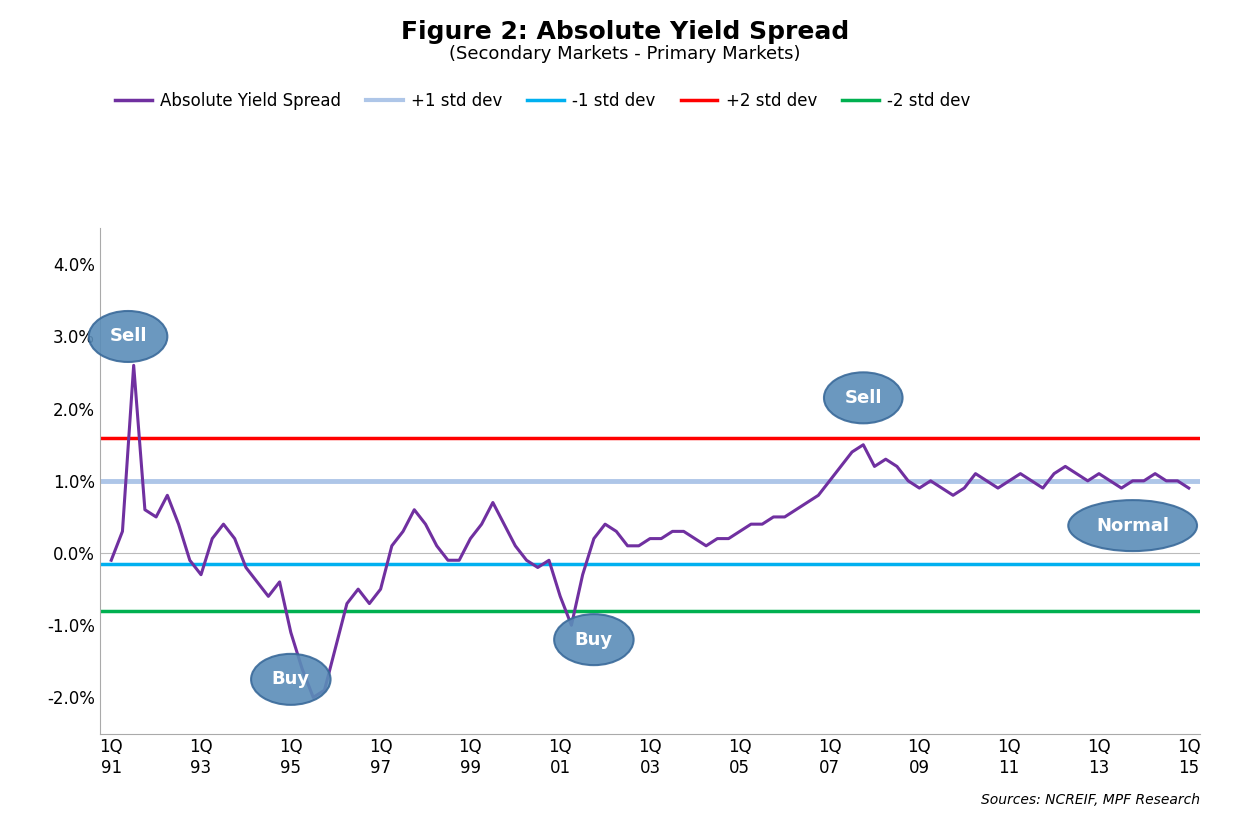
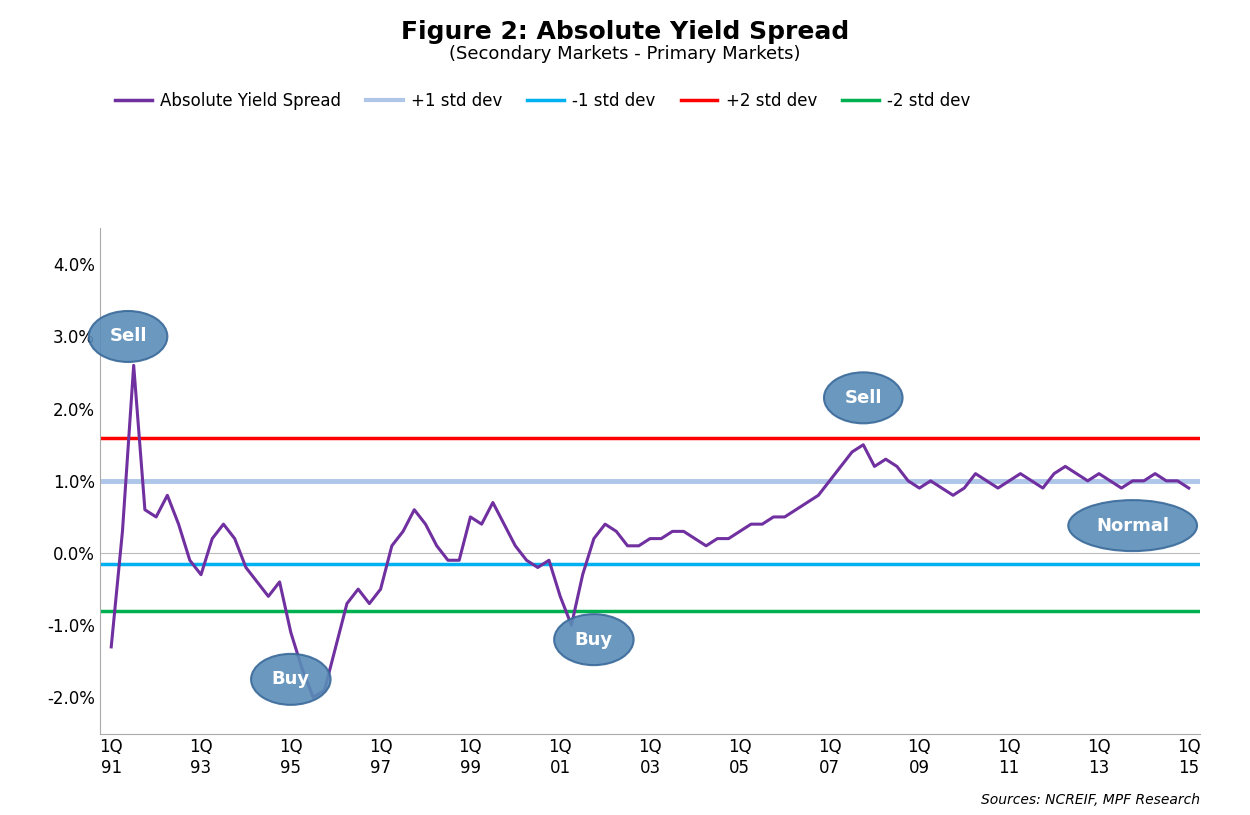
1Q 91: -0.1% -> -1.3%
1Q 99: 0.2% -> 0.5%
